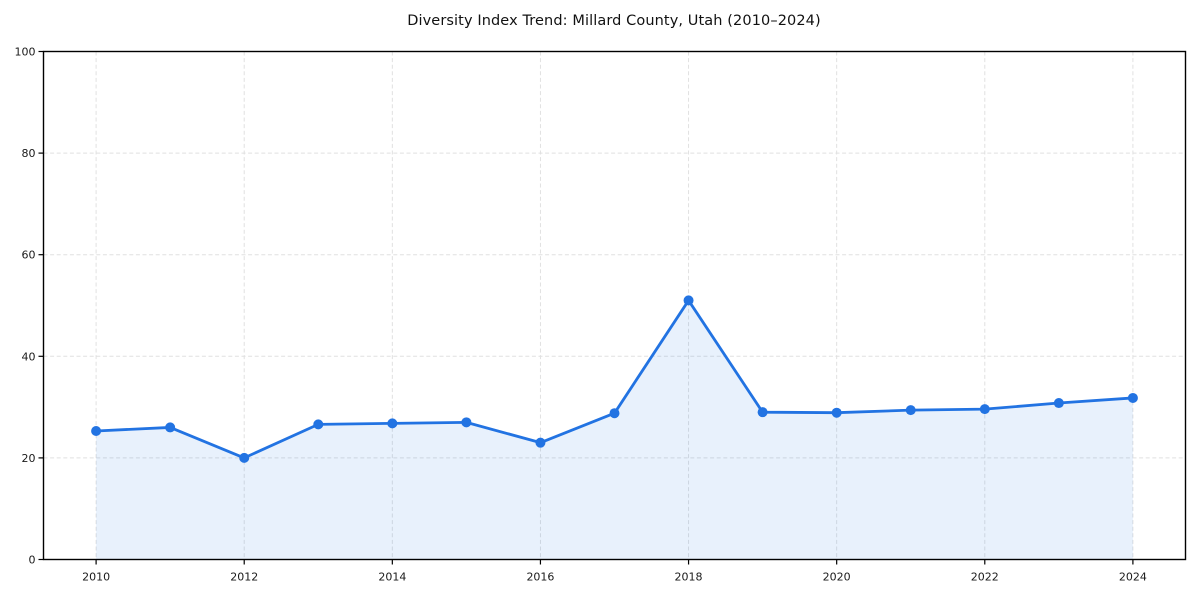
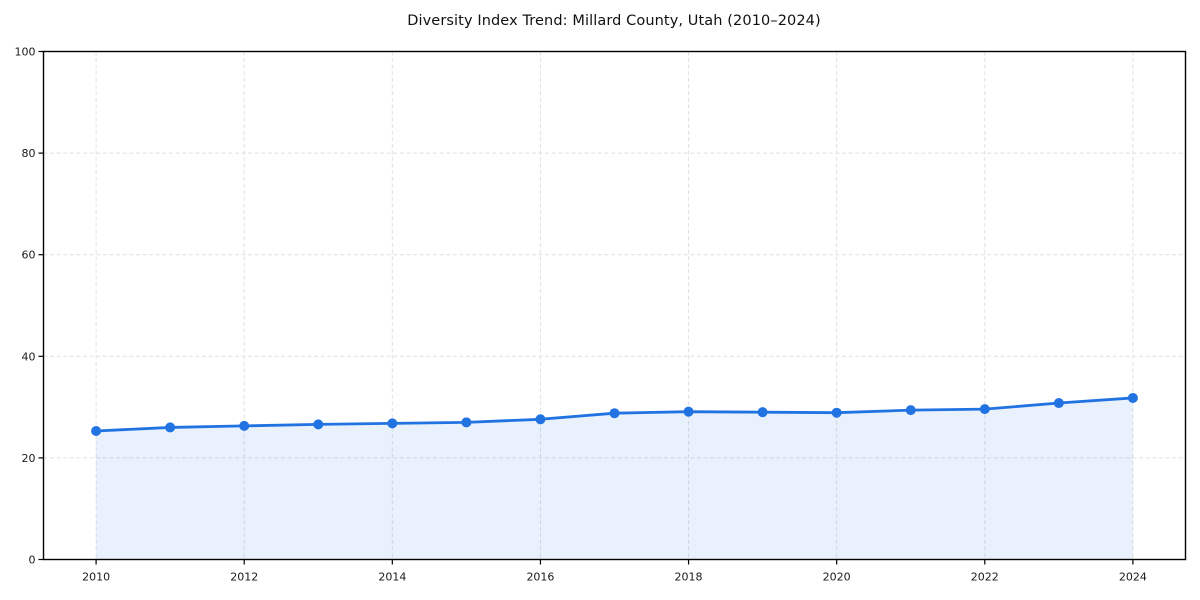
2012: 20 -> 26
2016: 23 -> 28
2018: 51 -> 29
